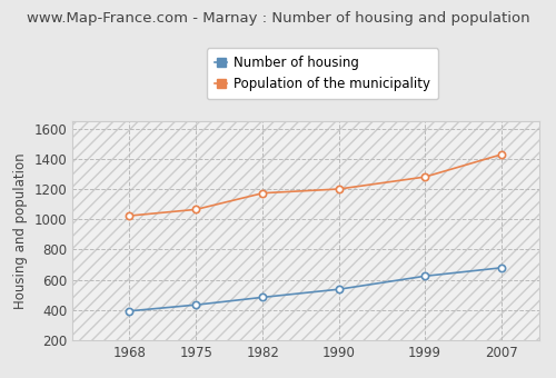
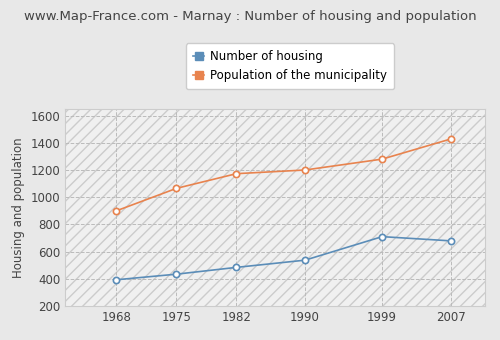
Population of the municipality/1968: 1020 -> 900
Number of housing/1999: 620 -> 710
